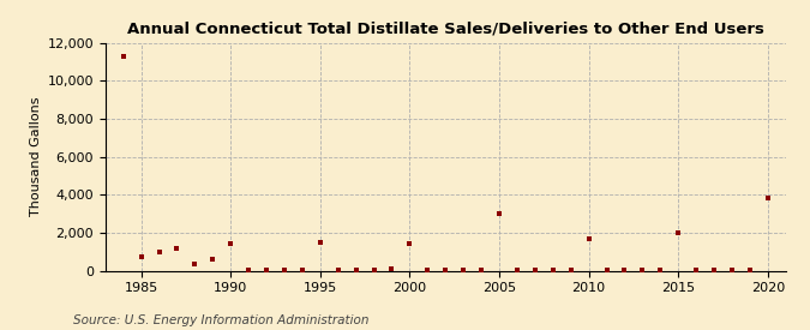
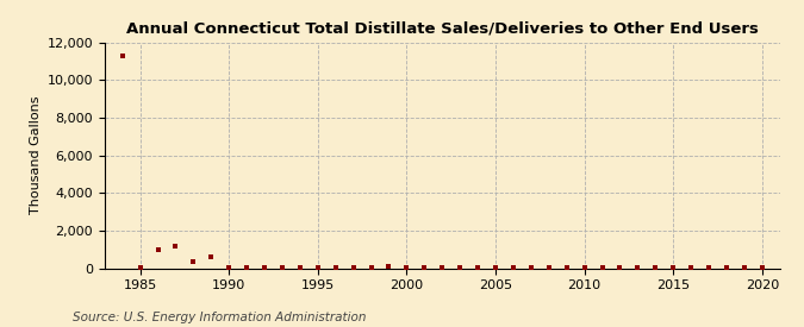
1985: 700 -> 0
1990: 1,400 -> 0
1995: 1,500 -> 0
2000: 1,400 -> 0
2005: 3,000 -> 0
2010: 1,700 -> 0
2015: 2,000 -> 0
2020: 3,800 -> 0
